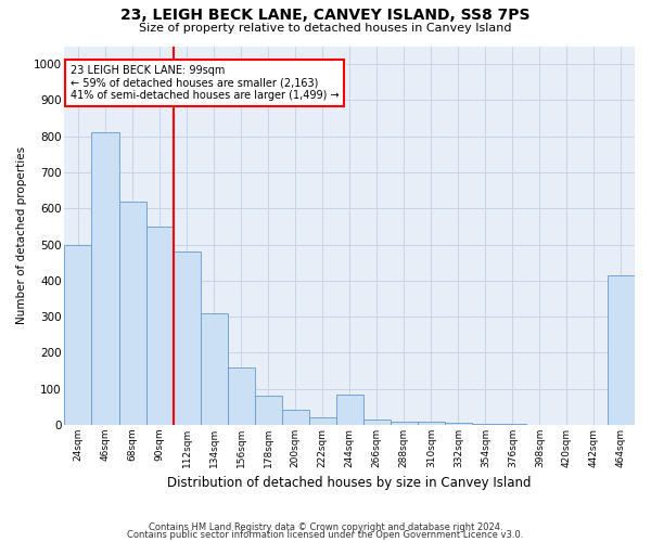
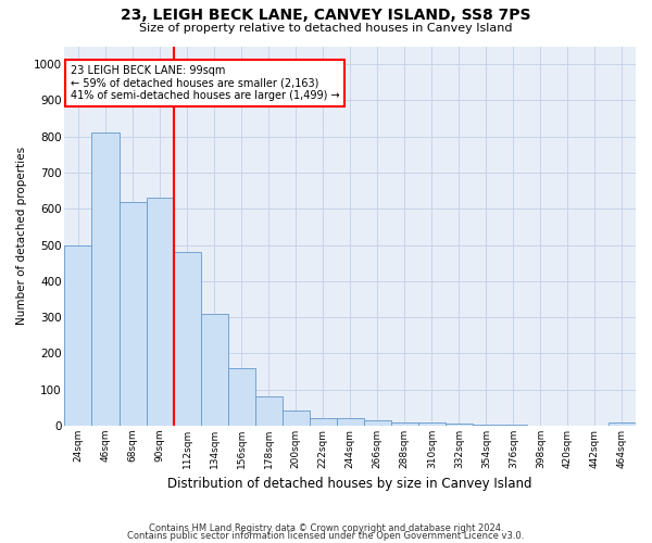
90sqm: 550 -> 630
244sqm: 85 -> 20
464sqm: 415 -> 10
